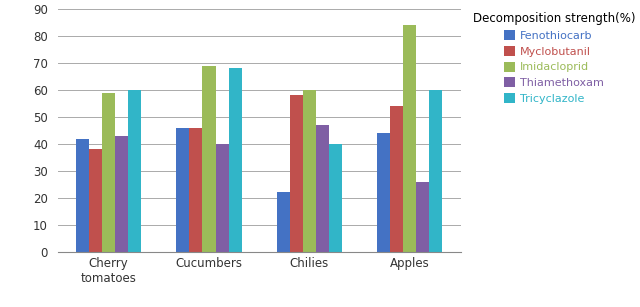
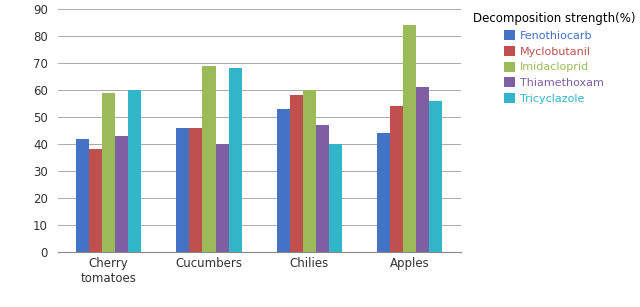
Fenothiocarb/Chilies: 22 -> 53
Thiamethoxam/Apples: 26 -> 61
Tricyclazole/Apples: 60 -> 56
